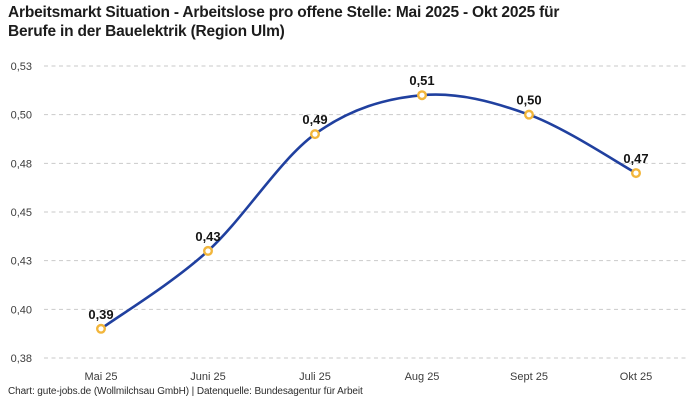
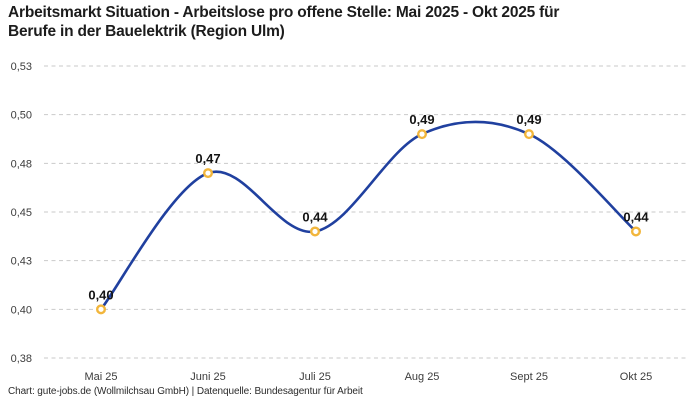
Mai 25: 0,39 -> 0,40
Juni 25: 0,43 -> 0,47
Juli 25: 0,49 -> 0,44
Aug 25: 0,51 -> 0,49
Sept 25: 0,50 -> 0,49
Okt 25: 0,47 -> 0,44
